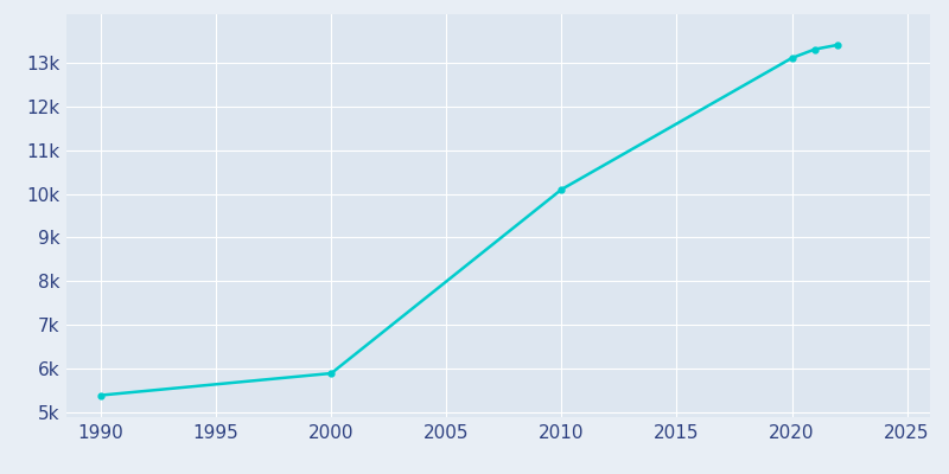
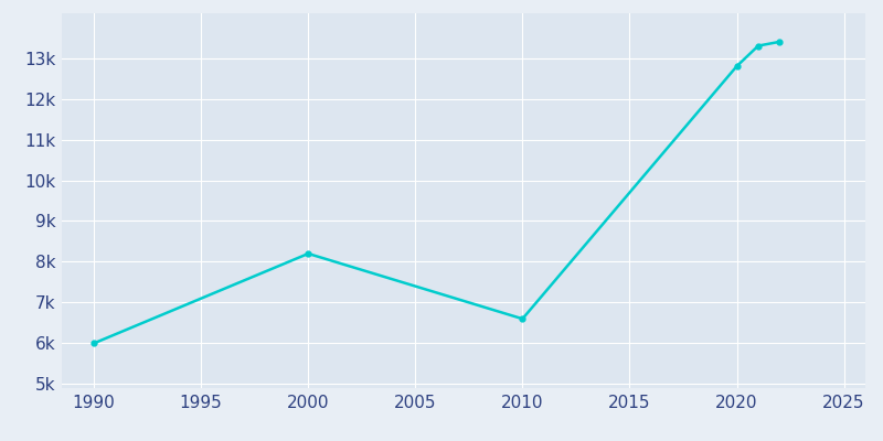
1990: 5.4k -> 6.0k
2000: 5.9k -> 8.2k
2010: 10.1k -> 6.6k
2020: 13.1k -> 12.8k
